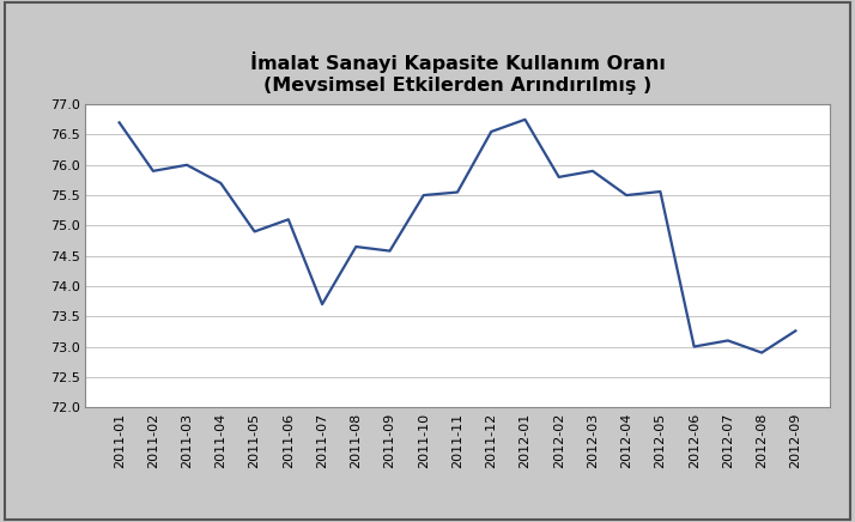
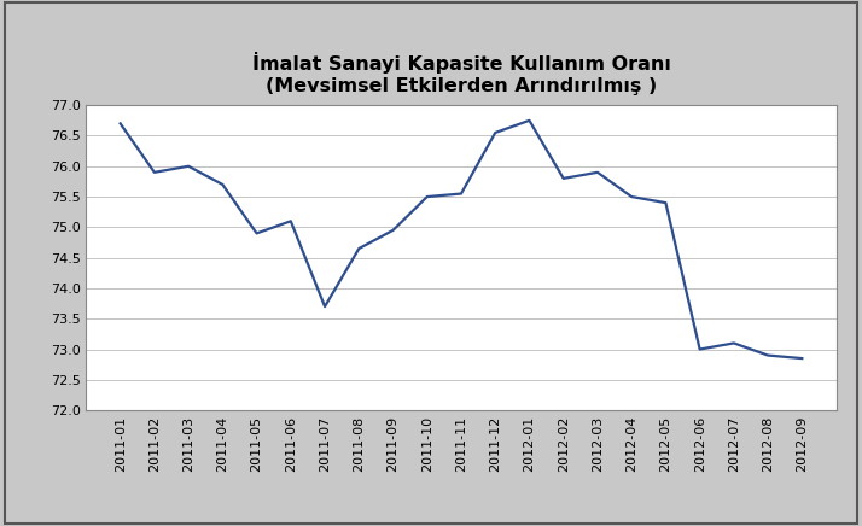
2011-09: 74.58 -> 74.95
2012-05: 75.56 -> 75.40
2012-09: 73.26 -> 72.85
